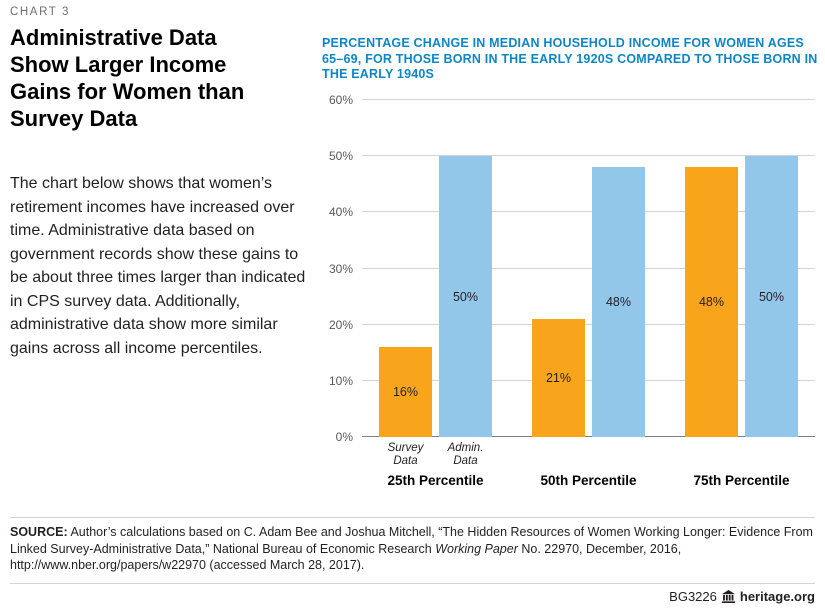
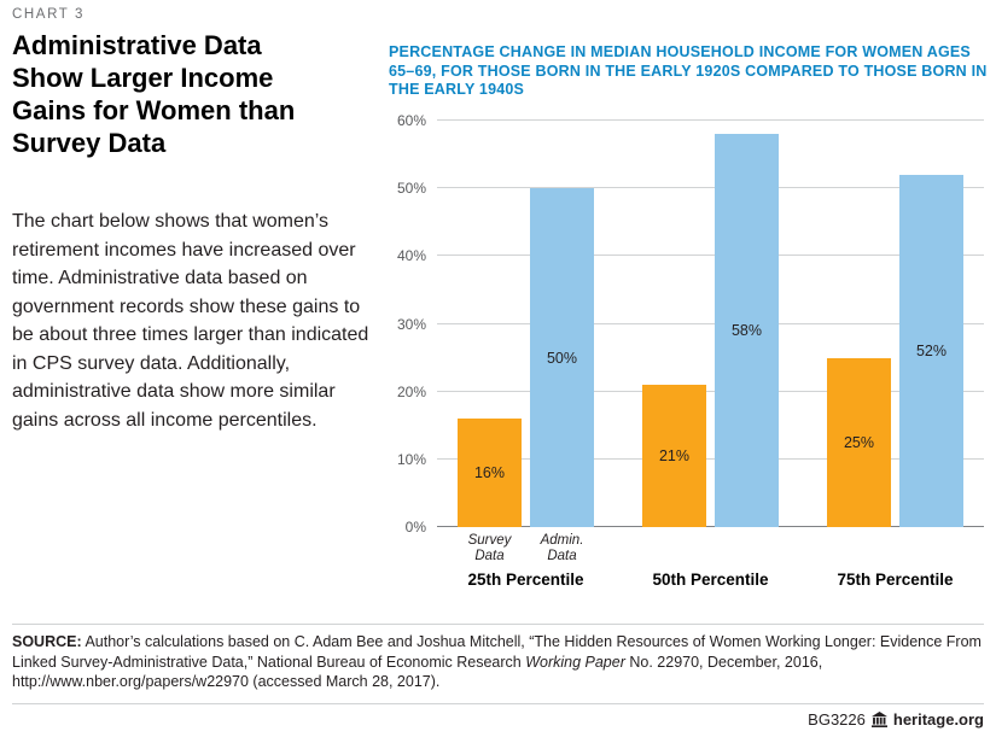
Admin. Data/50th Percentile: 48% -> 58%
Survey Data/75th Percentile: 48% -> 25%
Admin. Data/75th Percentile: 50% -> 52%
